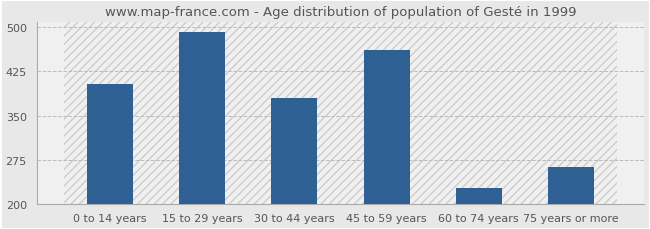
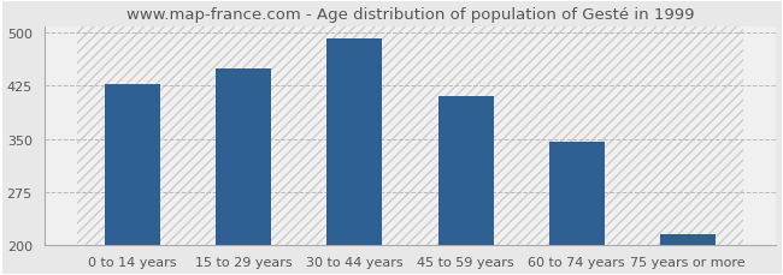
0 to 14 years: 404 -> 427
15 to 29 years: 492 -> 450
30 to 44 years: 380 -> 492
45 to 59 years: 462 -> 410
60 to 74 years: 226 -> 345
75 years or more: 262 -> 215
